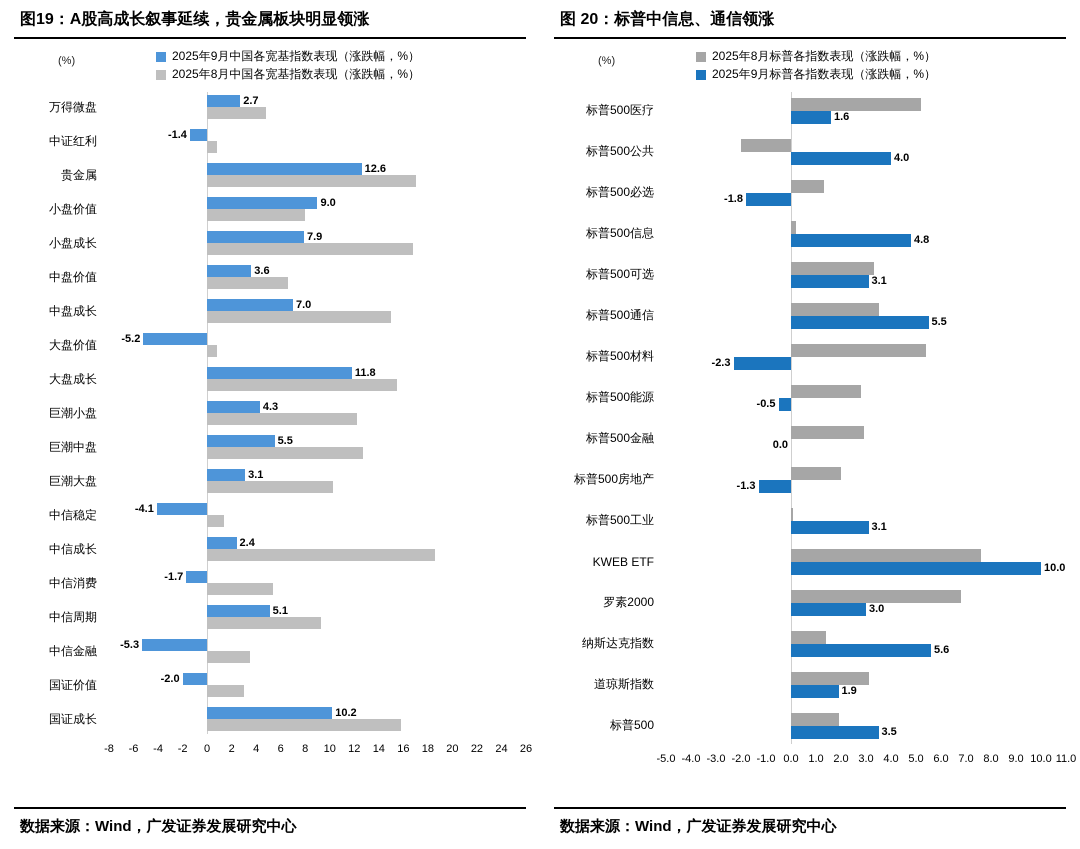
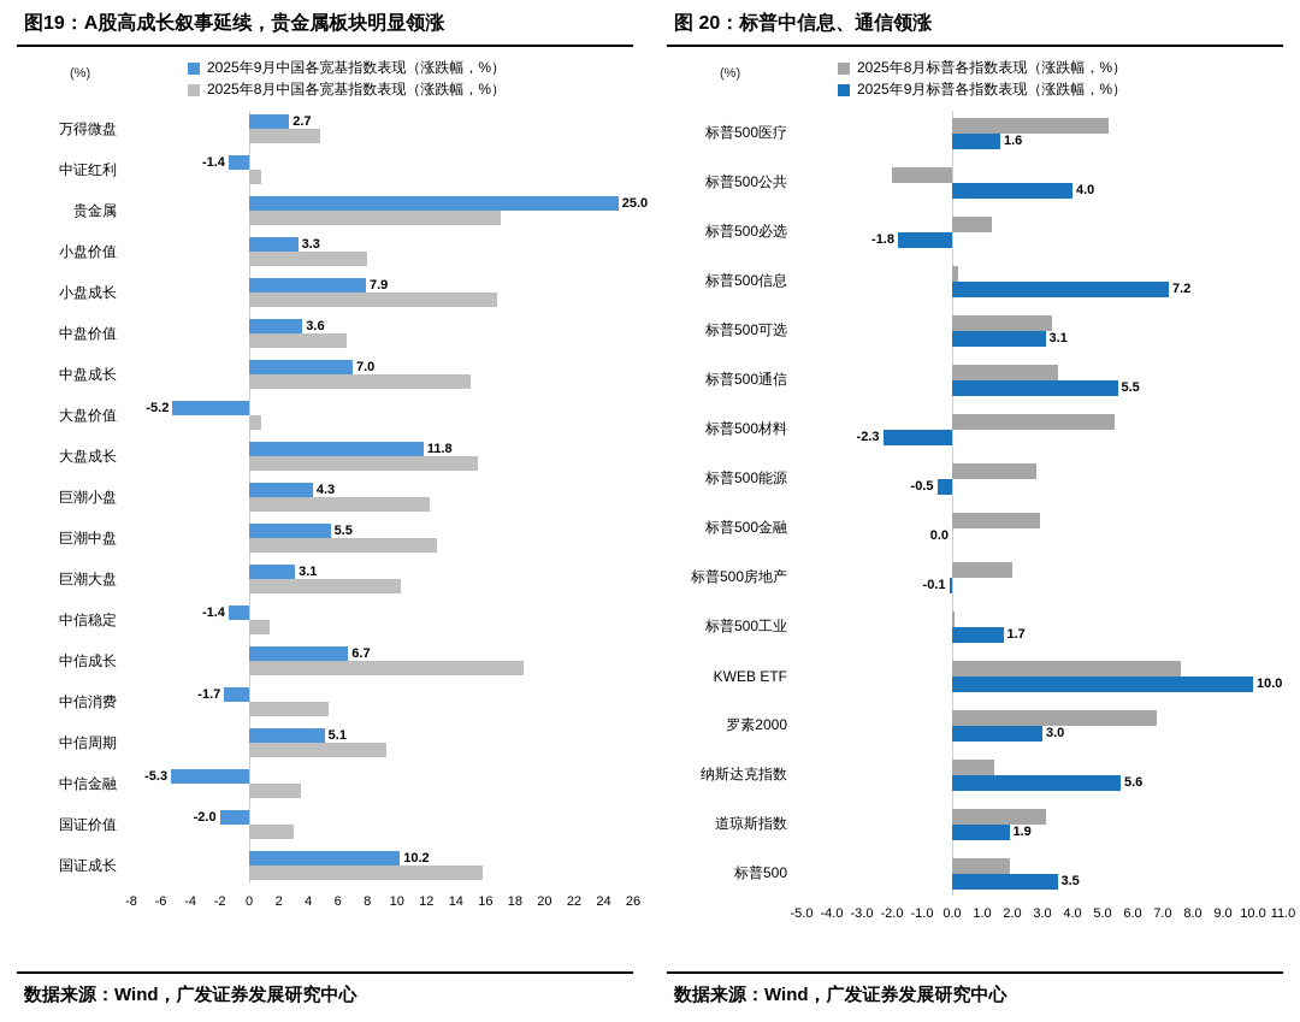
图19：A股高成长叙事延续，贵金属板块明显领涨/2025年9月中国各宽基指数表现（涨跌幅，%）/贵金属: 12.6 -> 25.0
图19：A股高成长叙事延续，贵金属板块明显领涨/2025年9月中国各宽基指数表现（涨跌幅，%）/小盘价值: 9.0 -> 3.3
图19：A股高成长叙事延续，贵金属板块明显领涨/2025年9月中国各宽基指数表现（涨跌幅，%）/中信稳定: -4.1 -> -1.4
图19：A股高成长叙事延续，贵金属板块明显领涨/2025年9月中国各宽基指数表现（涨跌幅，%）/中信成长: 2.4 -> 6.7
图 20：标普中信息、通信领涨/2025年9月标普各指数表现（涨跌幅，%）/标普500信息: 4.8 -> 7.2
图 20：标普中信息、通信领涨/2025年9月标普各指数表现（涨跌幅，%）/标普500房地产: -1.3 -> -0.1
图 20：标普中信息、通信领涨/2025年9月标普各指数表现（涨跌幅，%）/标普500工业: 3.1 -> 1.7
